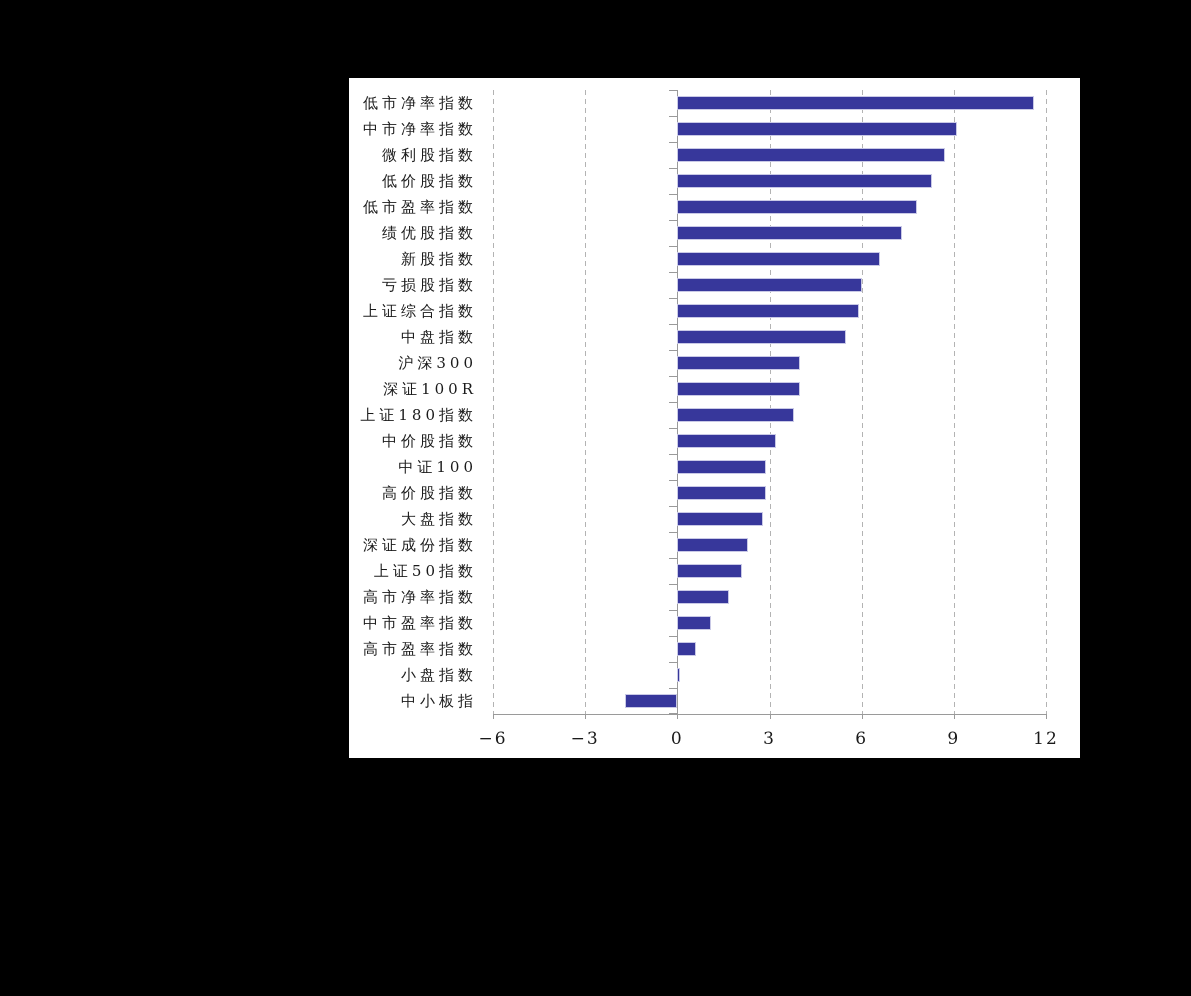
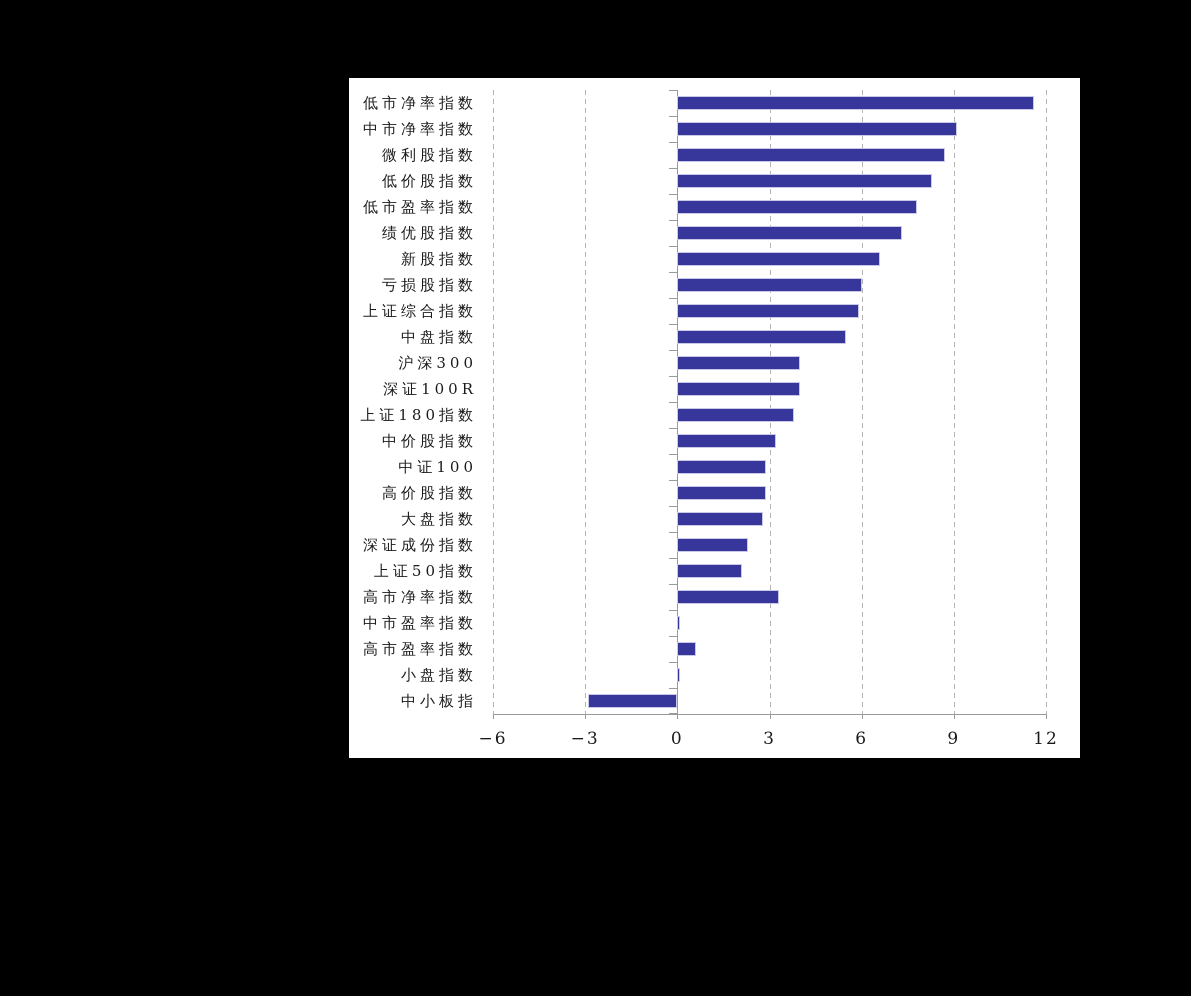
高市净率指数: 1.7 -> 3.3
中市盈率指数: 1.1 -> 0.1
中小板指: -1.7 -> -2.9
